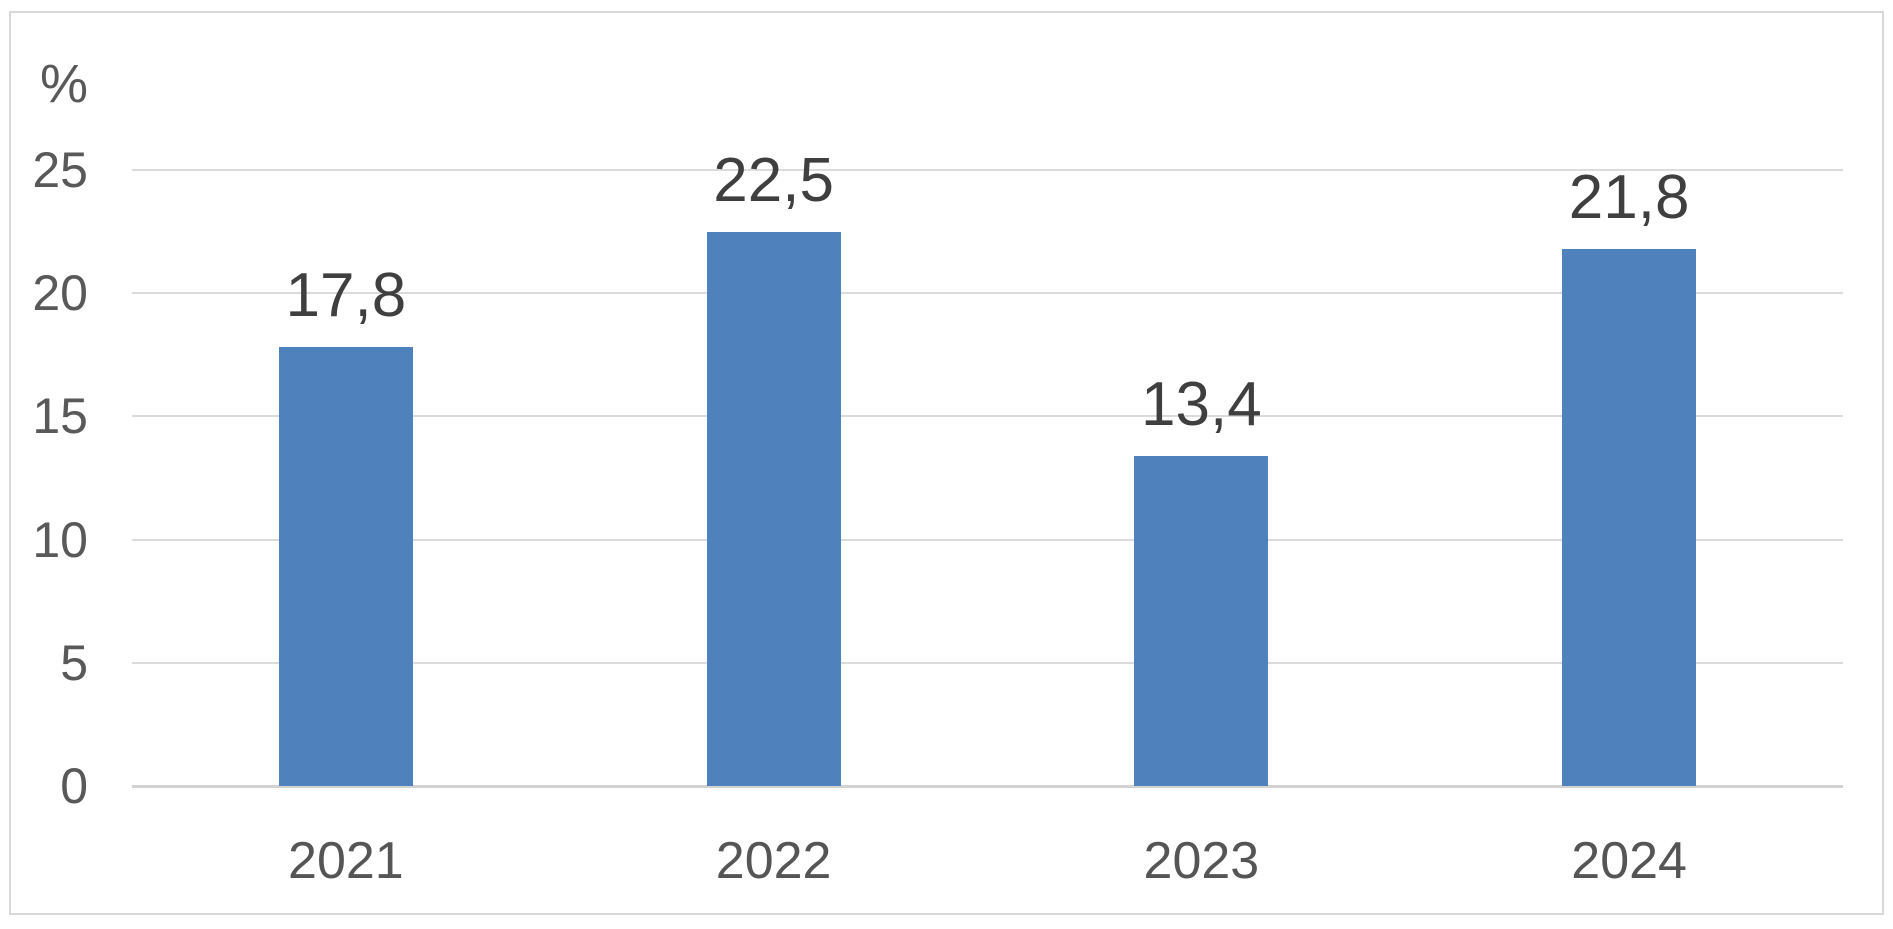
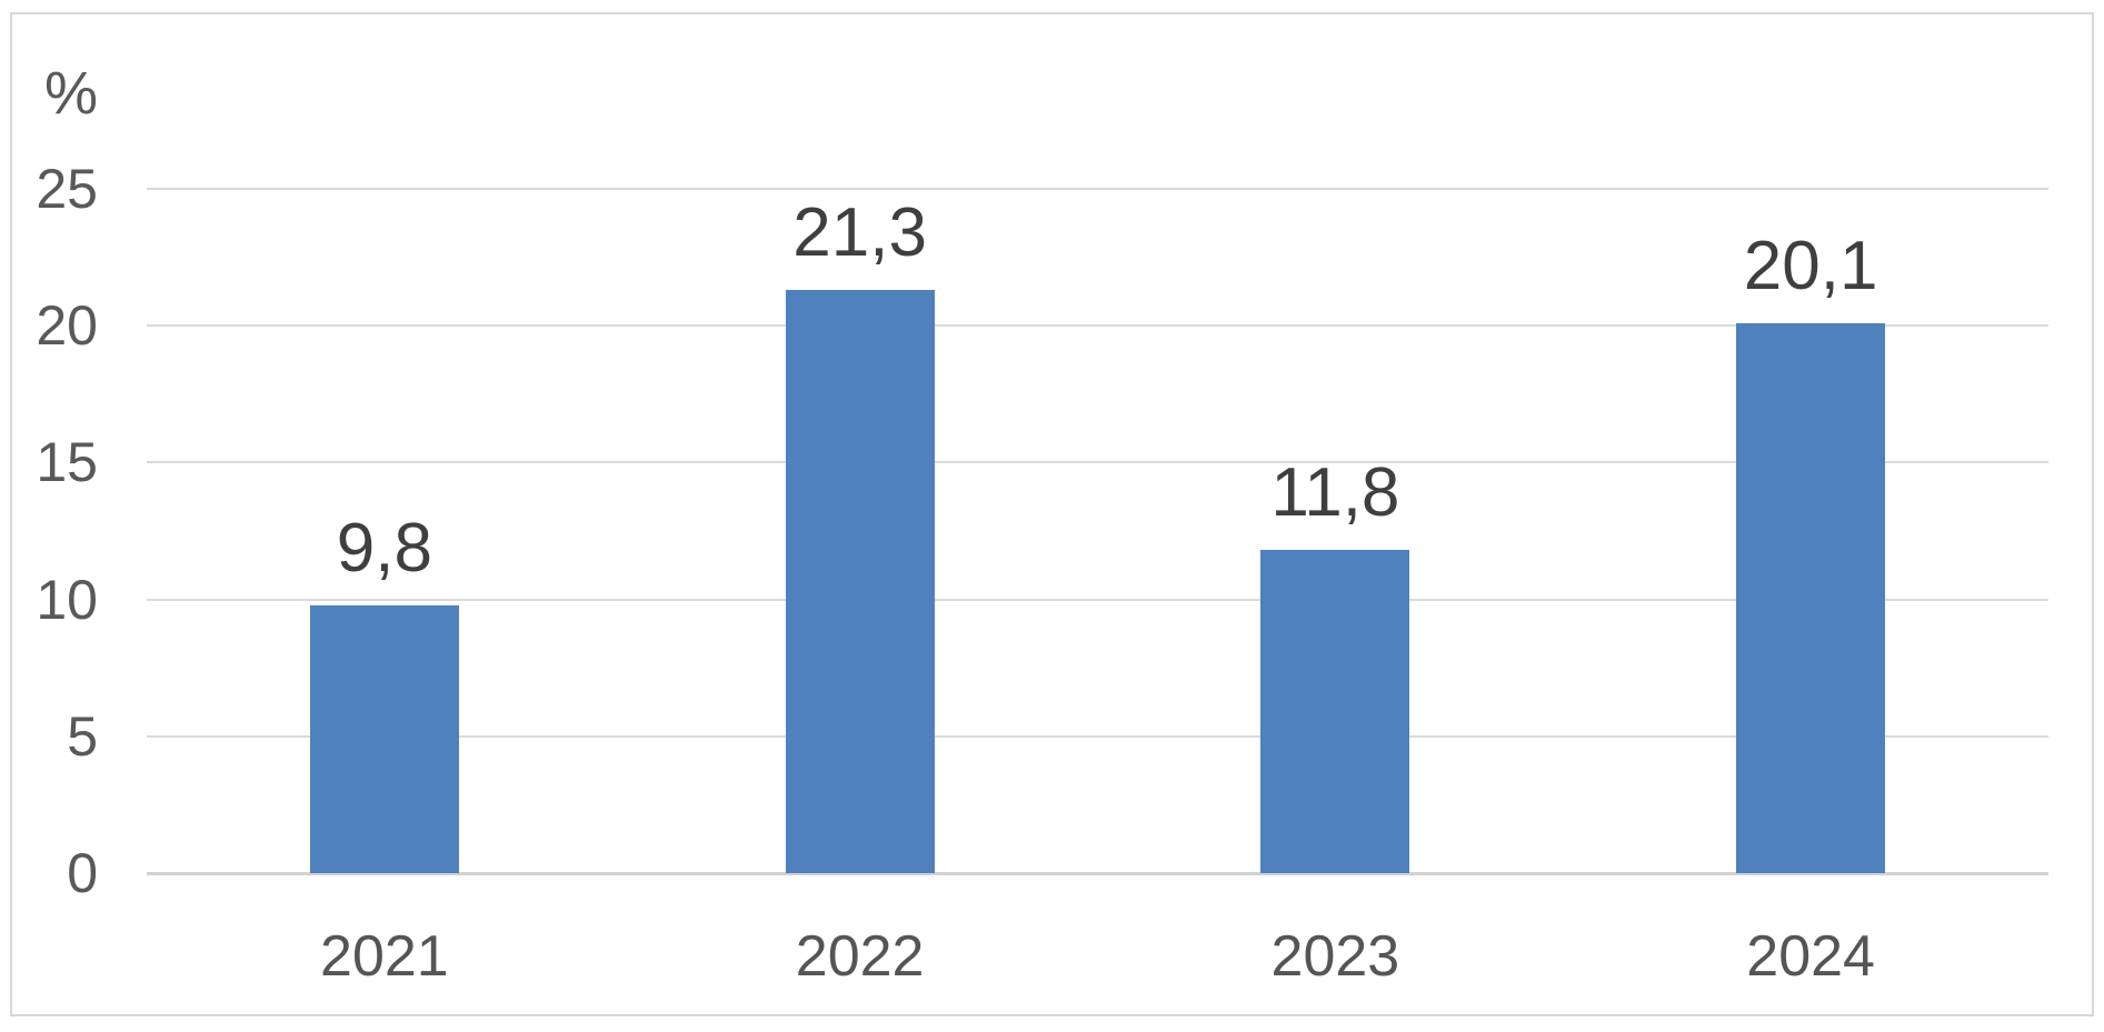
2021: 17,8 -> 9,8
2022: 22,5 -> 21,3
2023: 13,4 -> 11,8
2024: 21,8 -> 20,1
